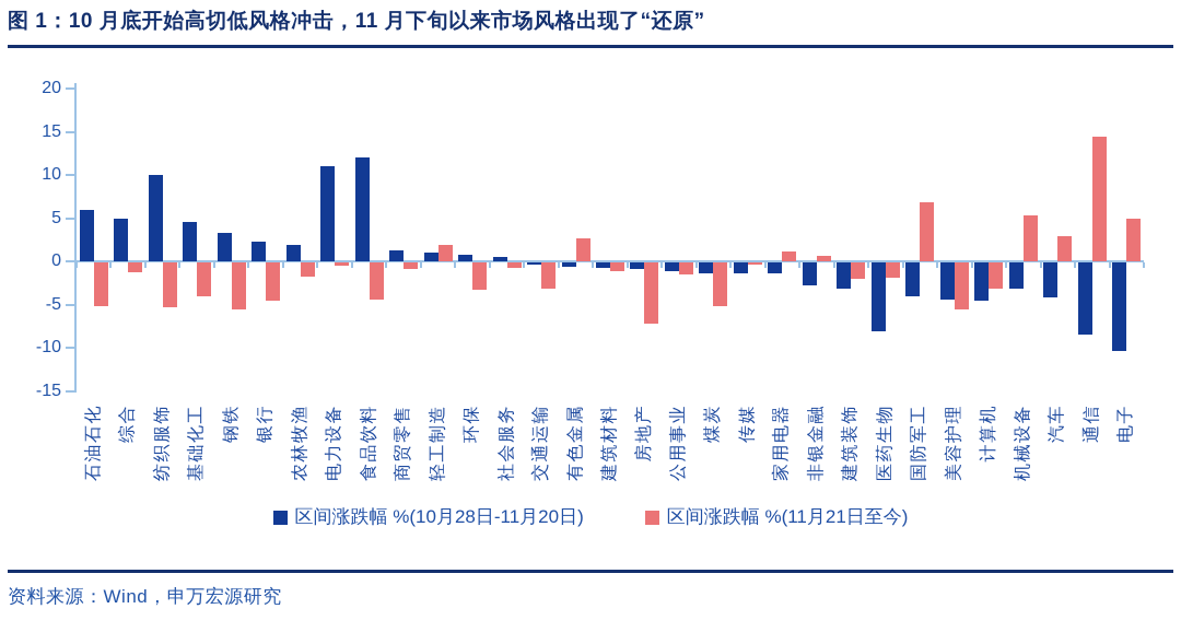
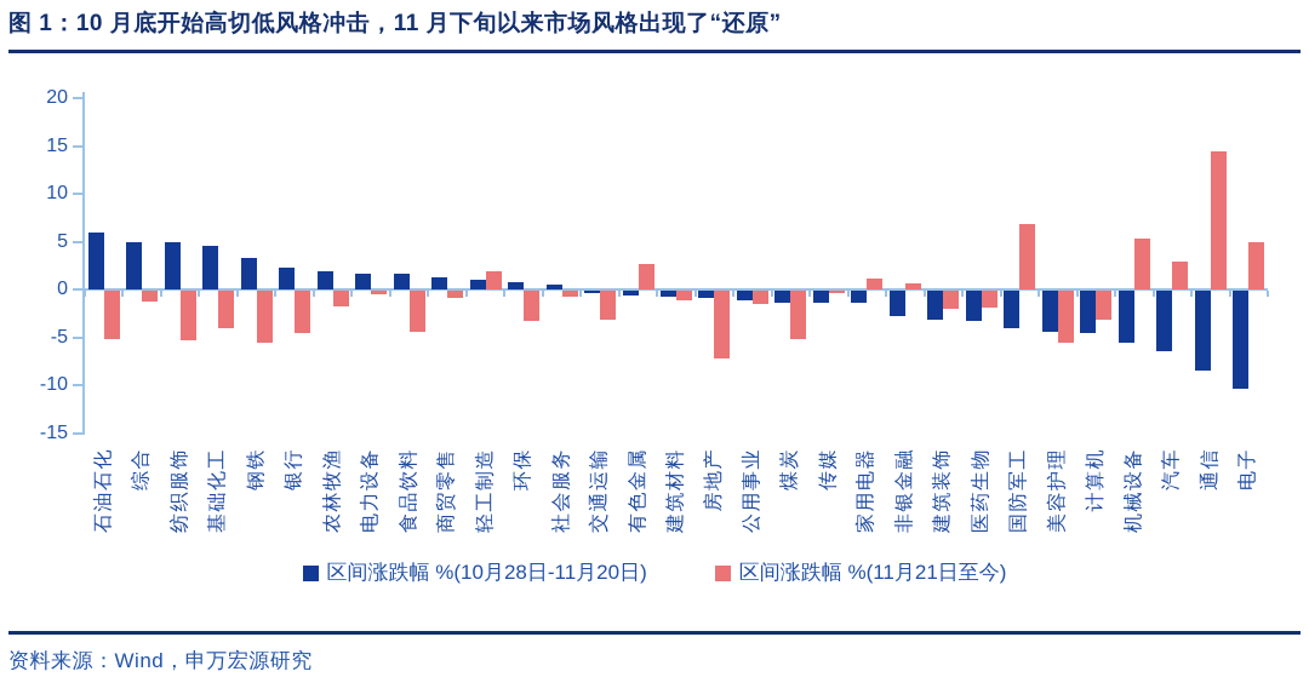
区间涨跌幅 %(10月28日-11月20日)/纺织服饰: 10 -> 5
区间涨跌幅 %(10月28日-11月20日)/电力设备: 11 -> 2
区间涨跌幅 %(10月28日-11月20日)/食品饮料: 12 -> 2
区间涨跌幅 %(10月28日-11月20日)/医药生物: -8 -> -3
区间涨跌幅 %(10月28日-11月20日)/机械设备: -3 -> -6
区间涨跌幅 %(10月28日-11月20日)/汽车: -4 -> -6
